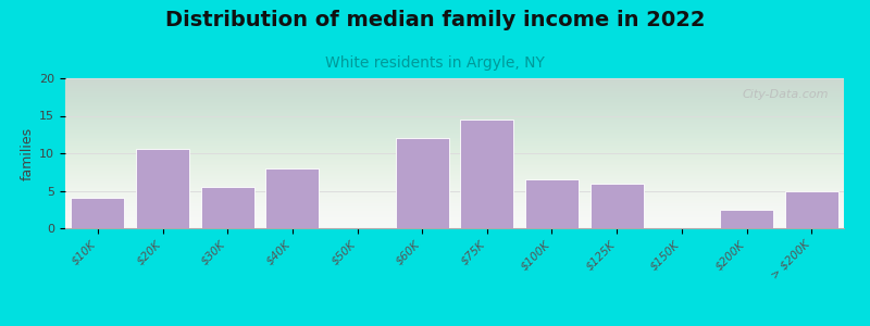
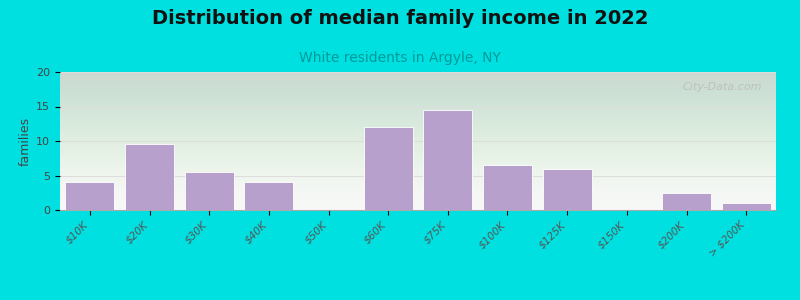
$20K: 10.6 -> 9.5
$40K: 8.0 -> 4.0
> $200K: 5.0 -> 1.0
